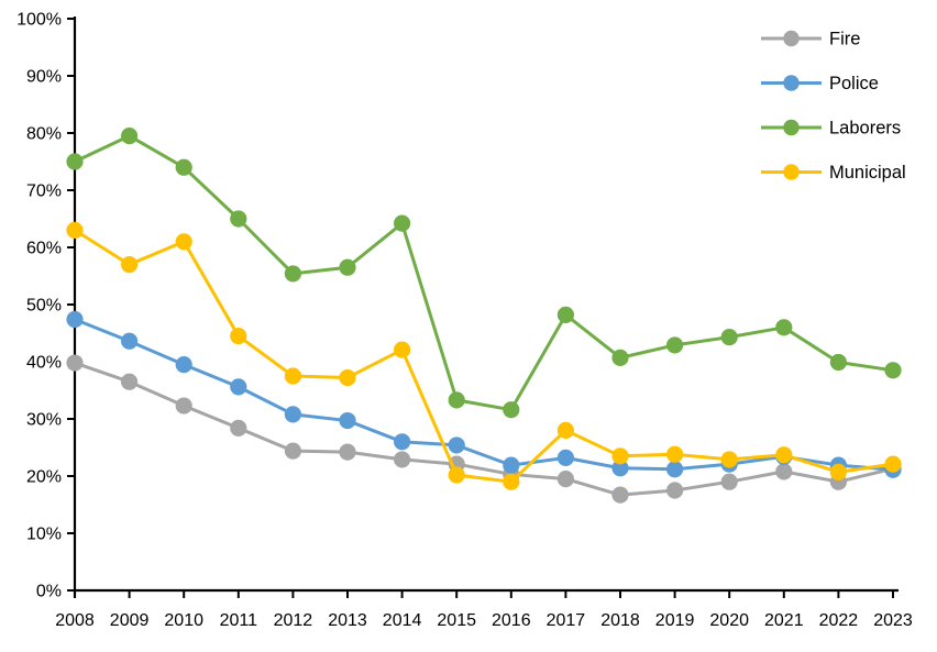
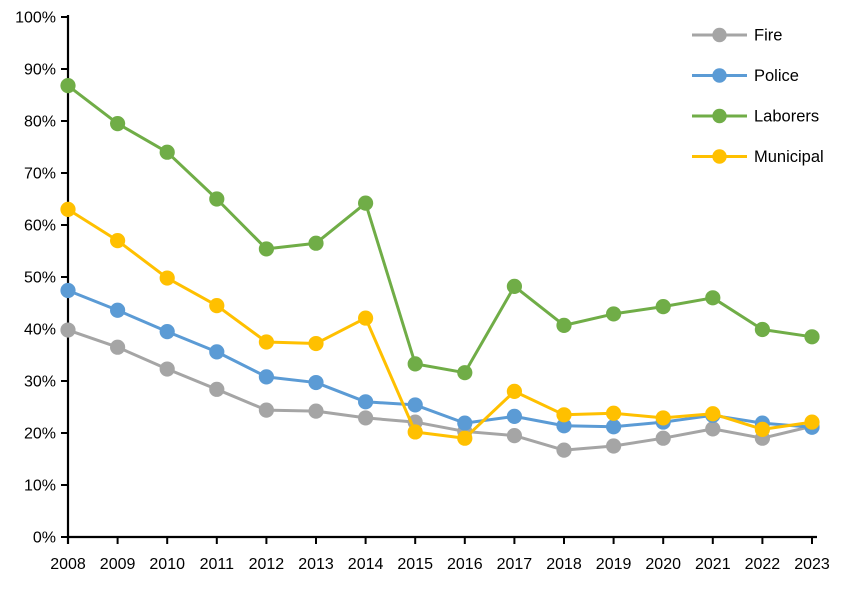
Laborers/2008: 75% -> 87%
Municipal/2010: 61% -> 50%
